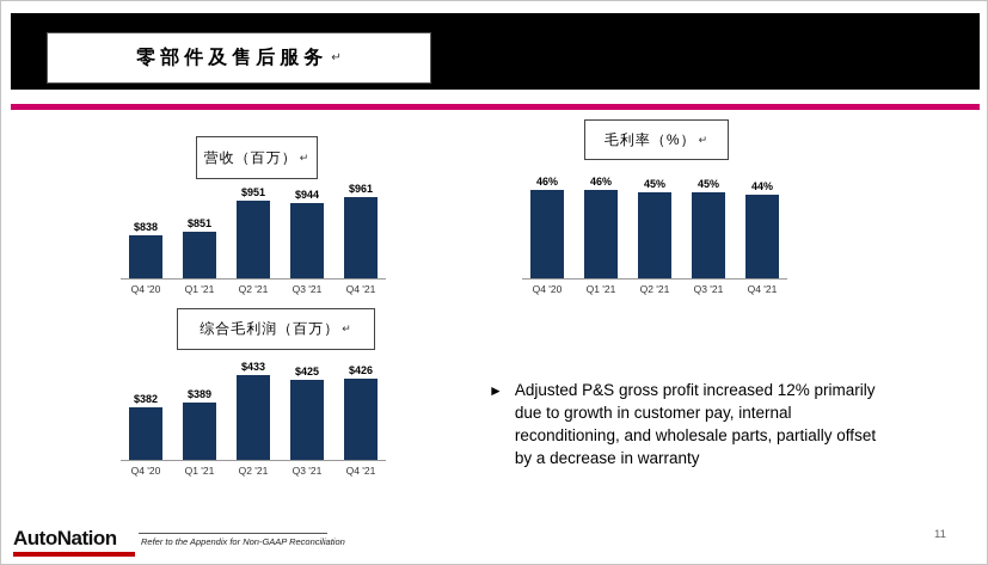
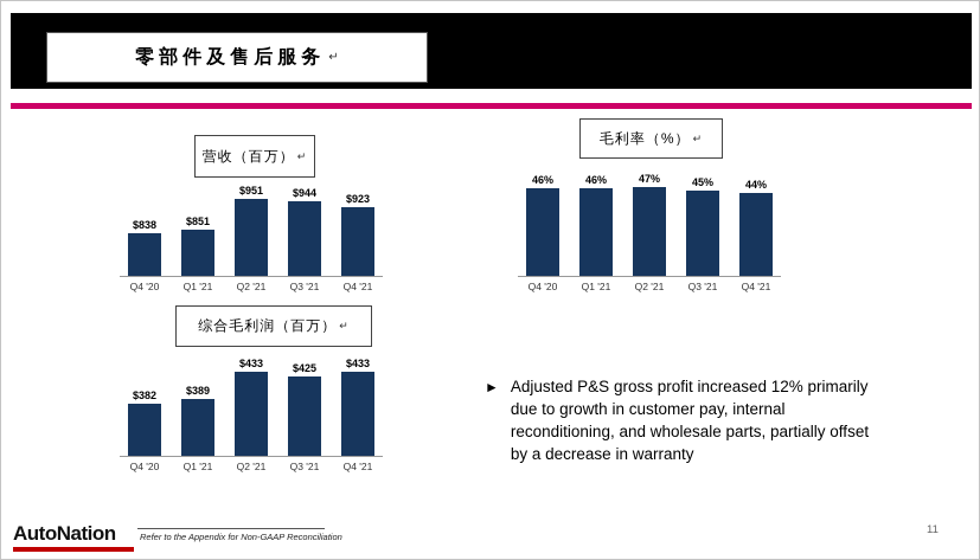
营收（百万）/Q4 '21: $961 -> $923
毛利率（%）/Q2 '21: 45% -> 47%
综合毛利润（百万）/Q4 '21: $426 -> $433
